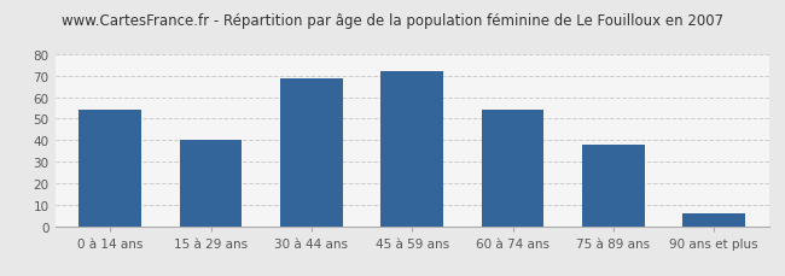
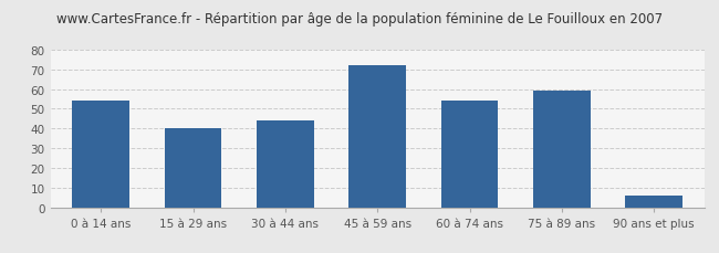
30 à 44 ans: 69 -> 44
75 à 89 ans: 38 -> 59
